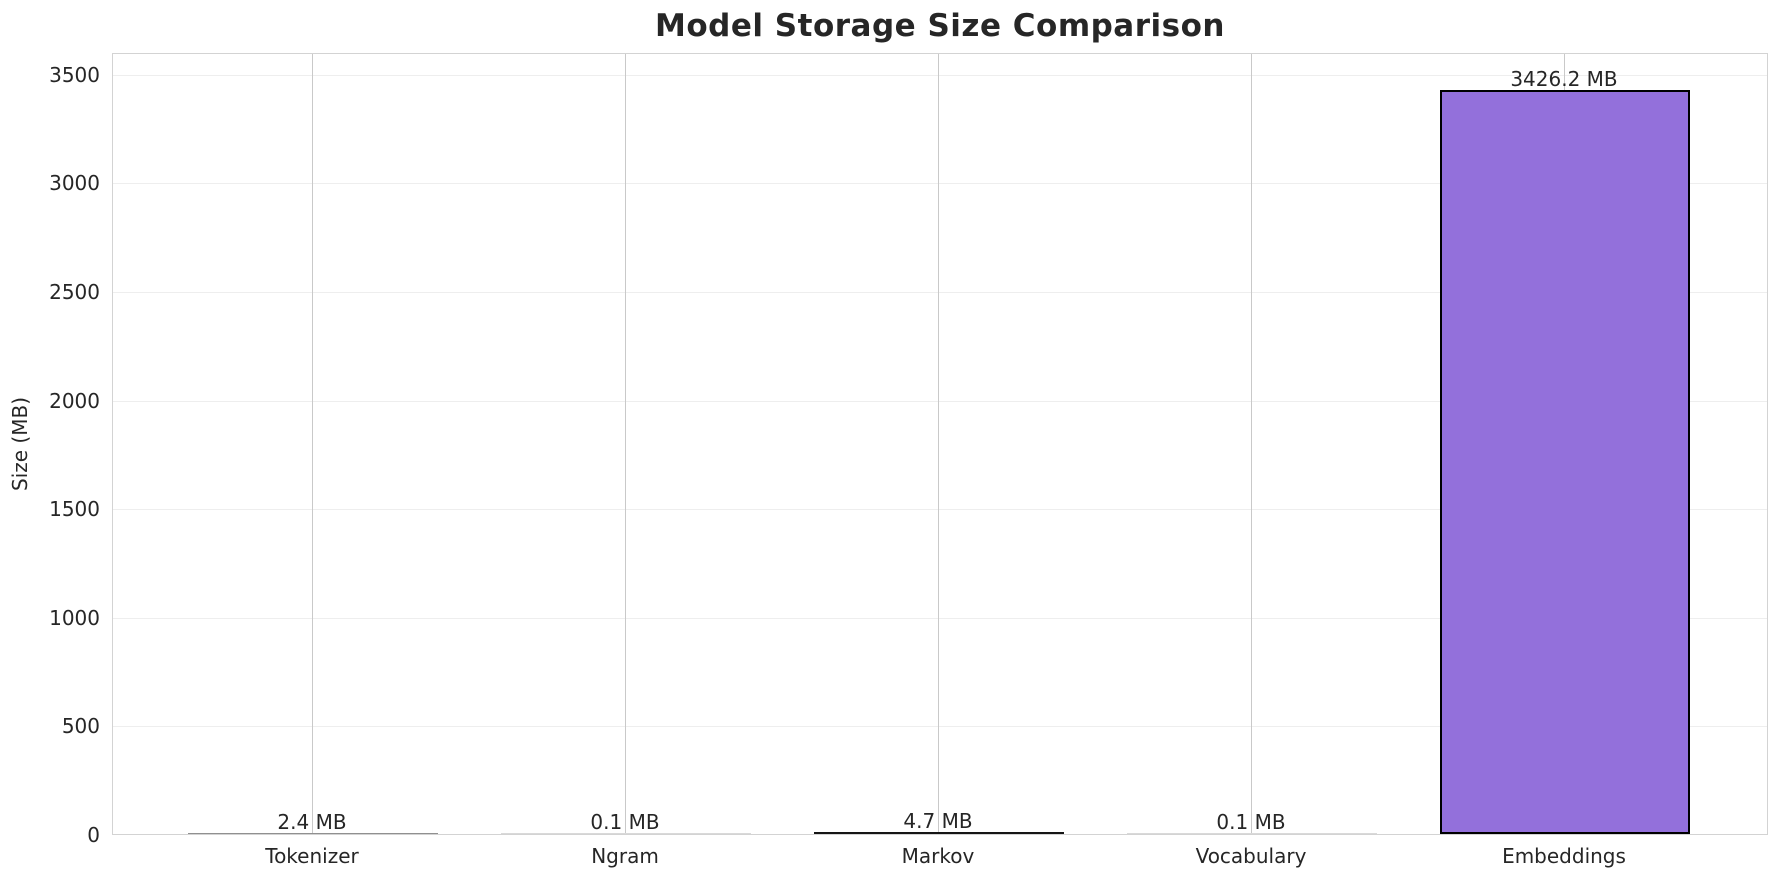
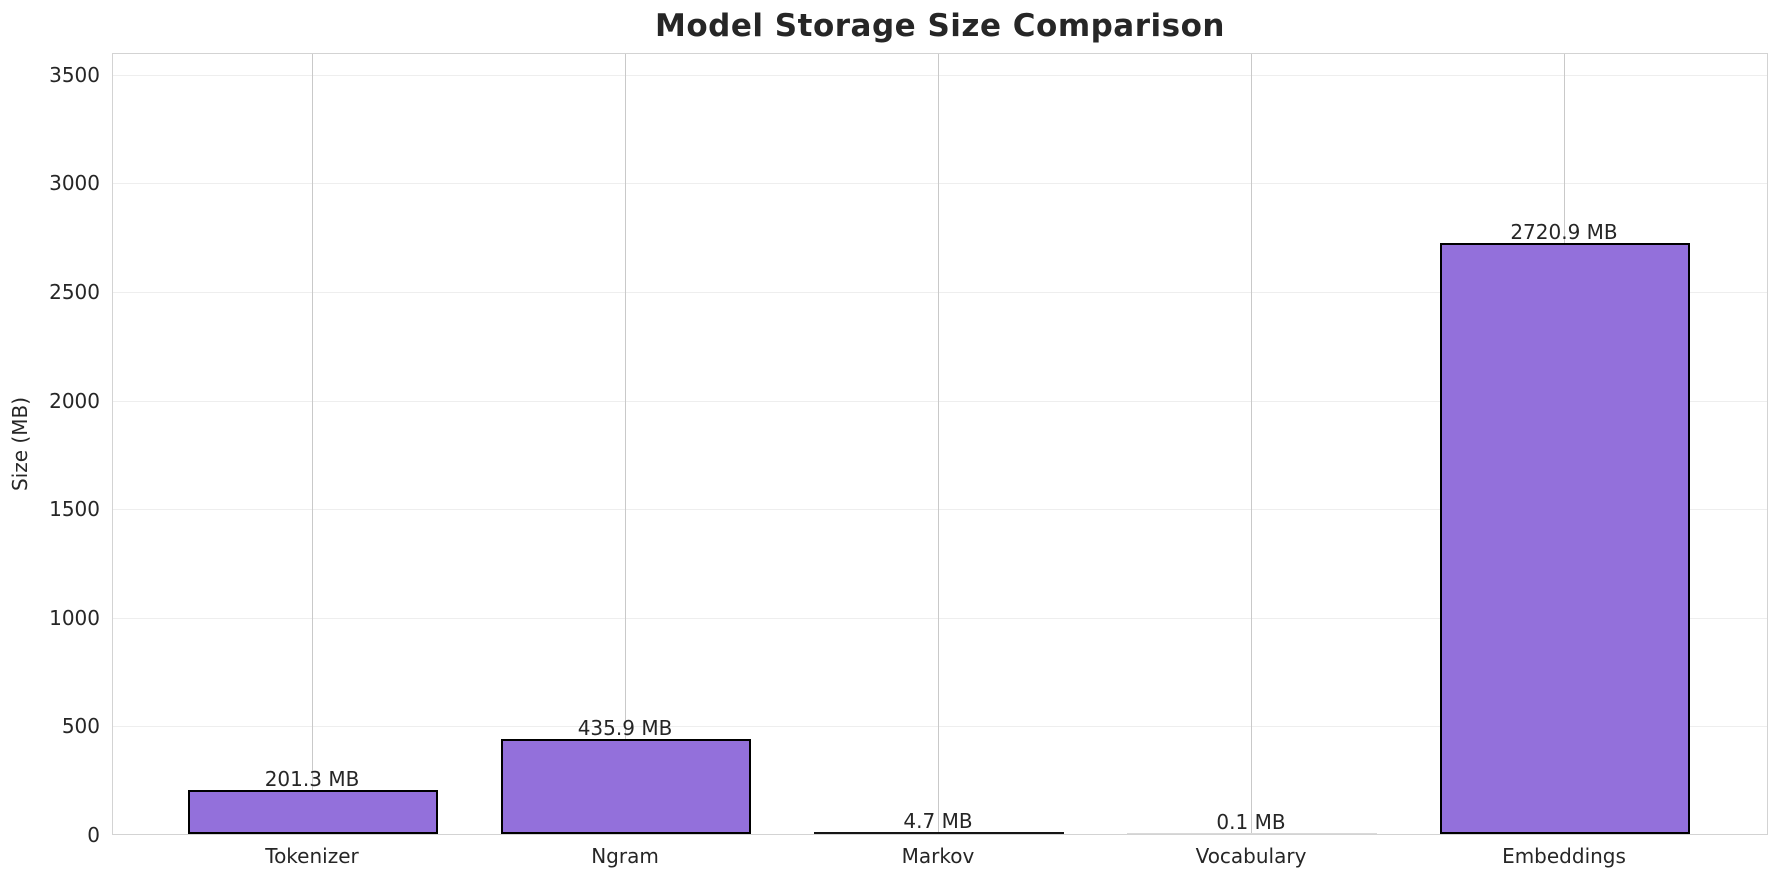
Tokenizer: 2.4 -> 201.3
Ngram: 0.1 -> 435.9
Embeddings: 3426.2 -> 2720.9
